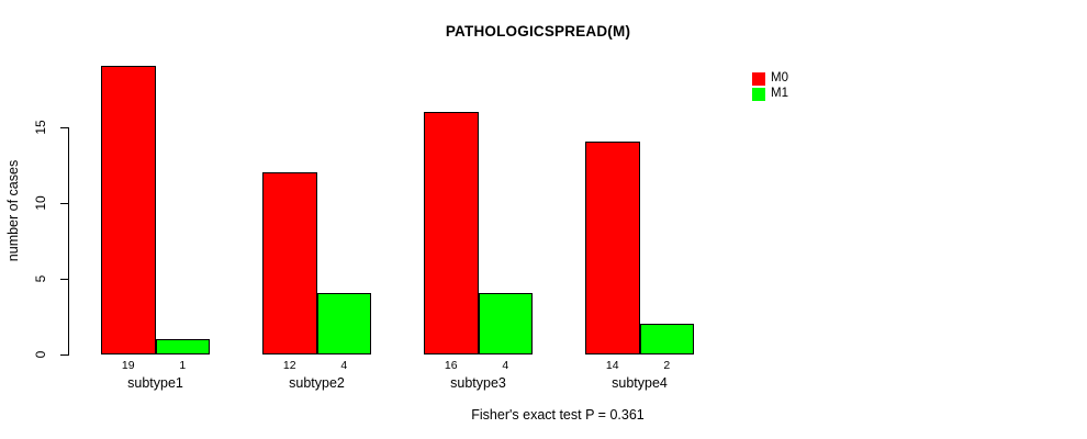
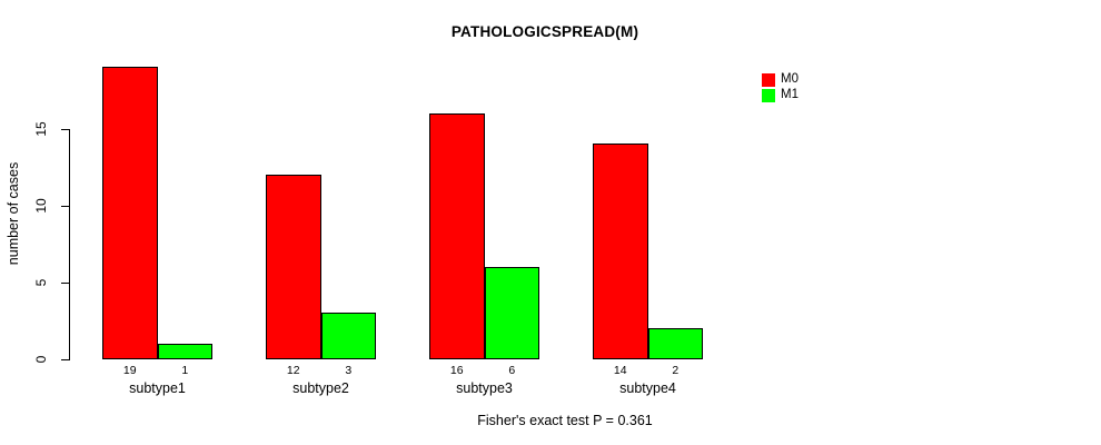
M1/subtype2: 4 -> 3
M1/subtype3: 4 -> 6
